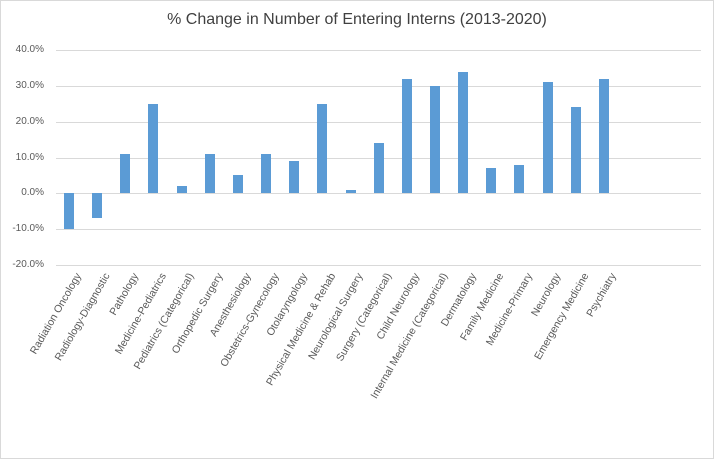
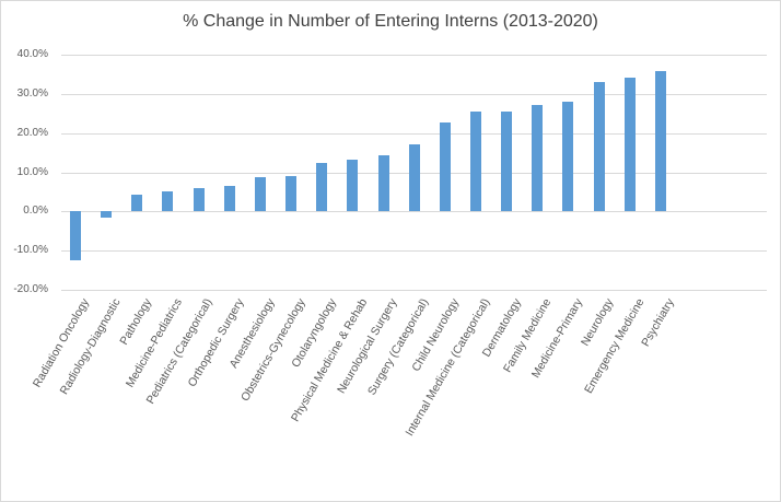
Radiation Oncology: -10% -> -12%
Radiology-Diagnostic: -7% -> -2%
Pathology: 11% -> 4%
Medicine-Pediatrics: 25% -> 5%
Pediatrics (Categorical): 2% -> 6%
Orthopedic Surgery: 11% -> 7%
Anesthesiology: 5% -> 9%
Obstetrics-Gynecology: 11% -> 9%
Otolaryngology: 9% -> 12%
Physical Medicine & Rehab: 25% -> 13%
Neurological Surgery: 1% -> 14%
Surgery (Categorical): 14% -> 17%
Child Neurology: 32% -> 23%
Internal Medicine (Categorical): 30% -> 25%
Dermatology: 34% -> 26%
Family Medicine: 7% -> 27%
Medicine-Primary: 8% -> 28%
Neurology: 31% -> 33%
Emergency Medicine: 24% -> 34%
Psychiatry: 32% -> 36%
